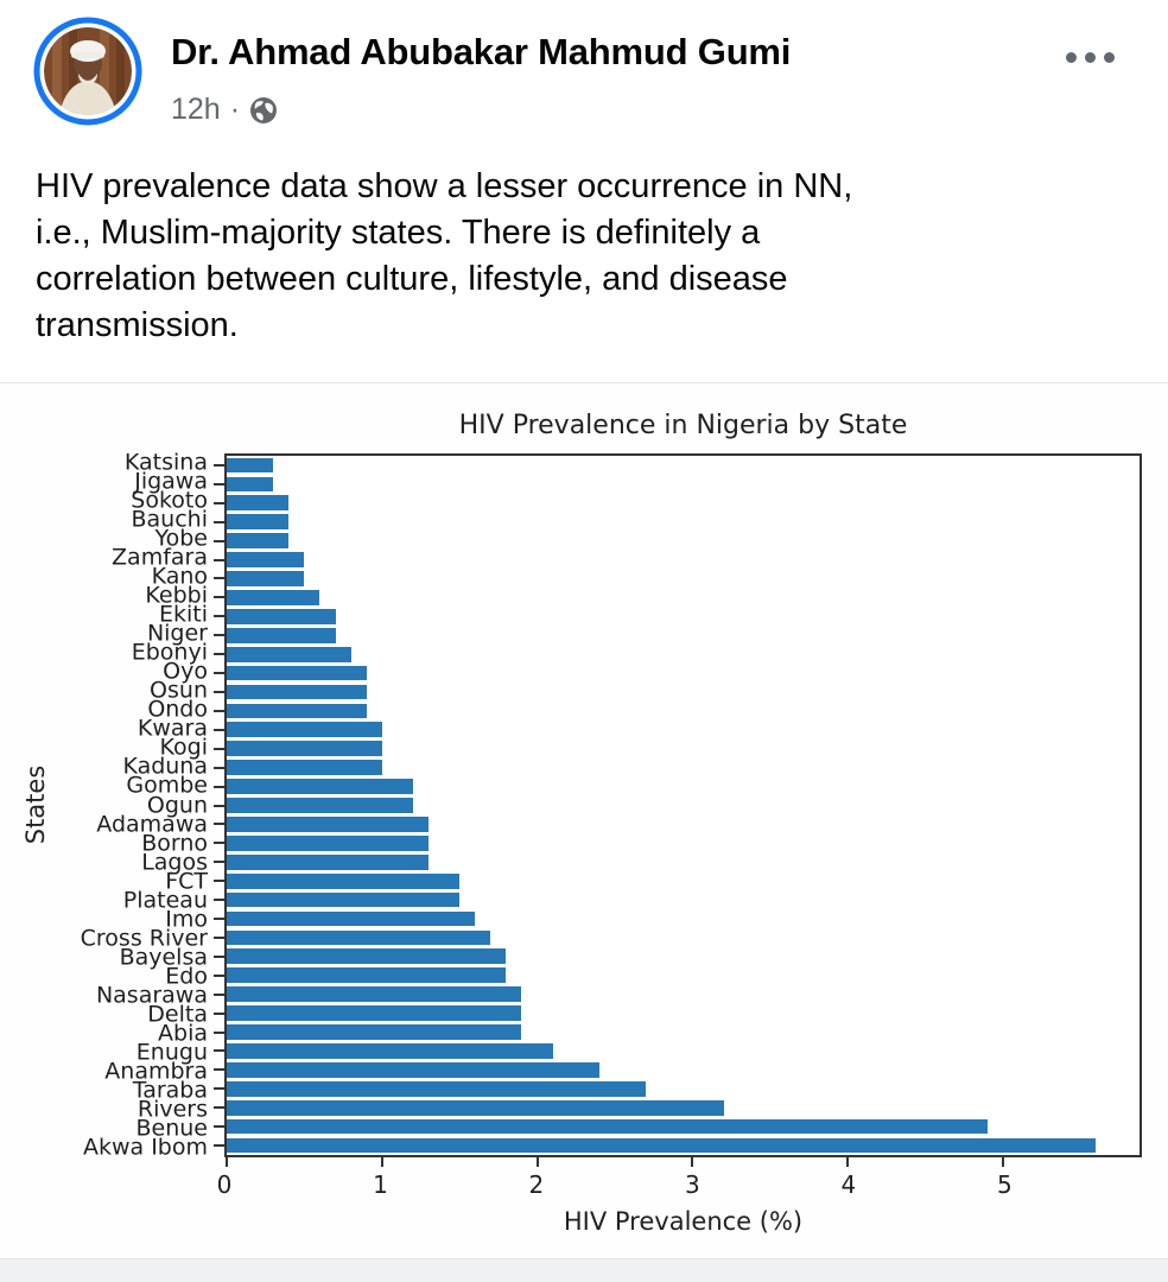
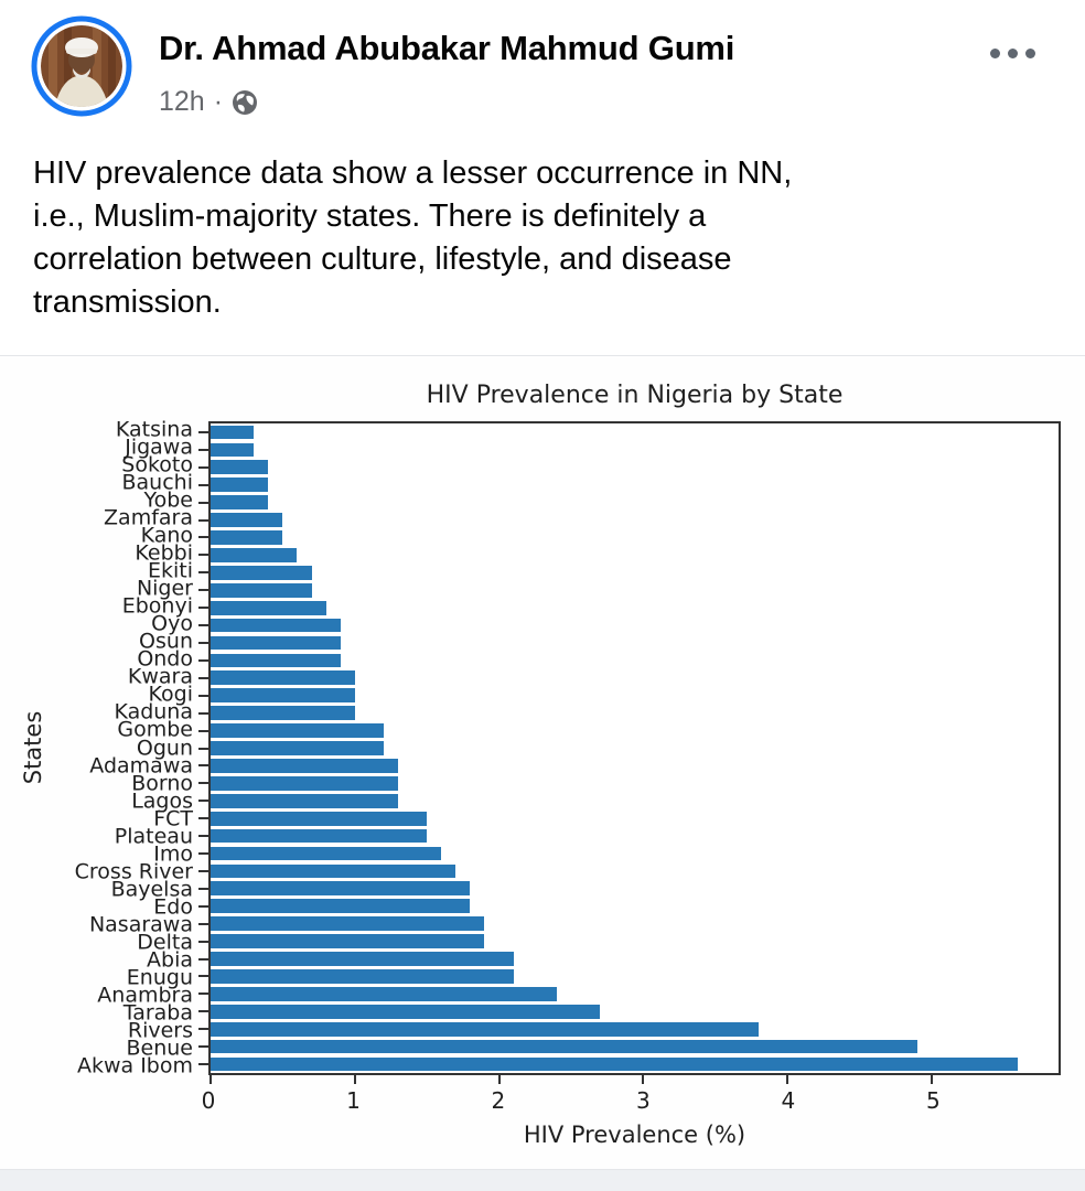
Abia: 1.9 -> 2.1
Rivers: 3.2 -> 3.8
